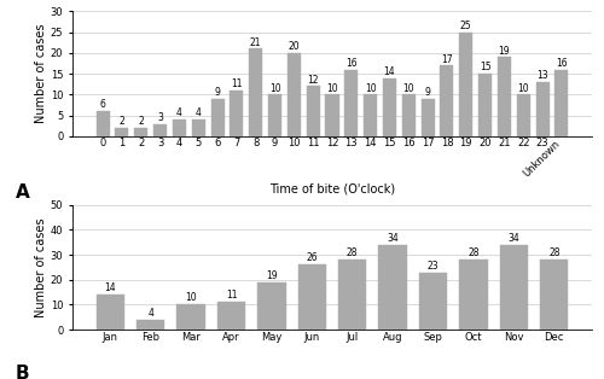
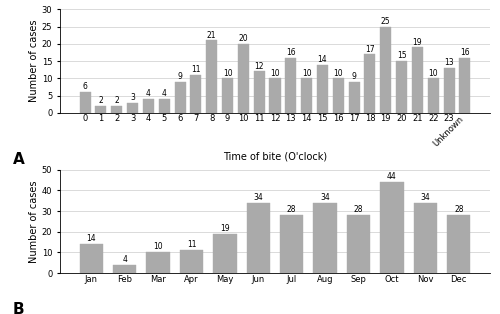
Jun: 26 -> 34
Sep: 23 -> 28
Oct: 28 -> 44
